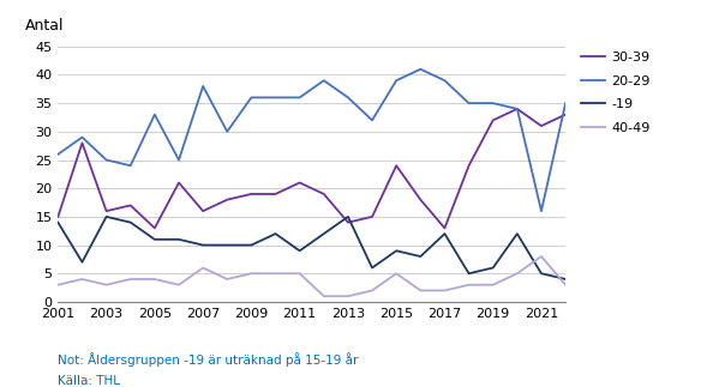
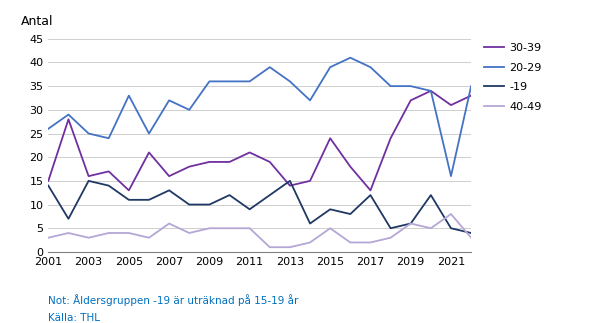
20-29/2007: 38 -> 32
-19/2007: 10 -> 13
40-49/2019: 3 -> 6
